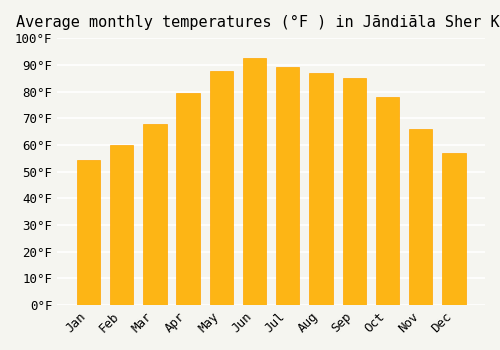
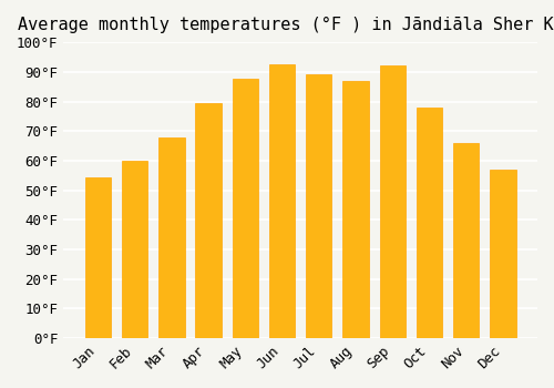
Sep: 85.0°F -> 92.0°F
